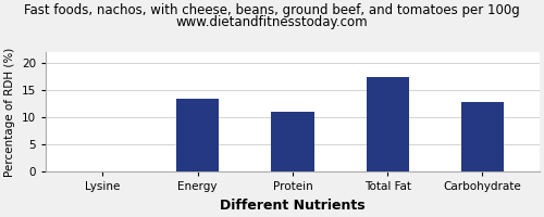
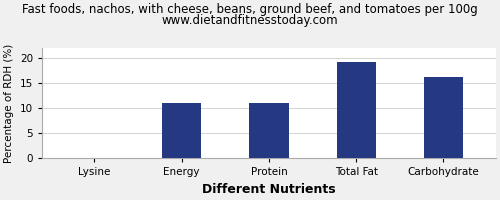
Energy: 13.4 -> 11.0
Total Fat: 17.4 -> 19.2
Carbohydrate: 12.8 -> 16.2
